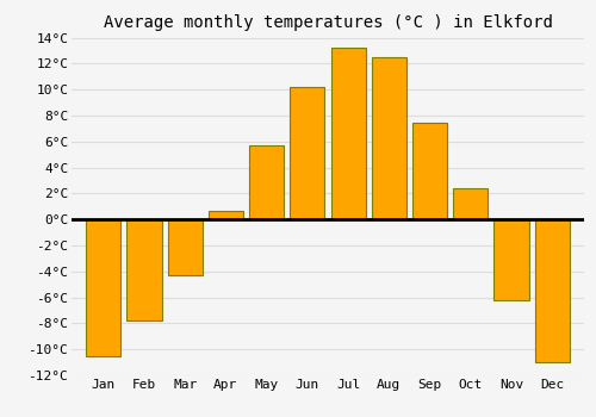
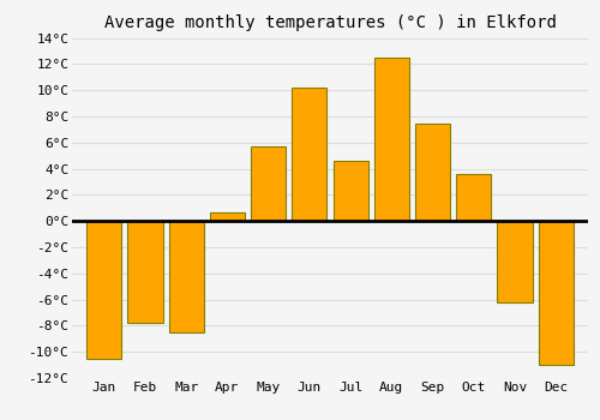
Mar: -4.3°C -> -8.5°C
Jul: 13.2°C -> 4.6°C
Oct: 2.4°C -> 3.6°C
